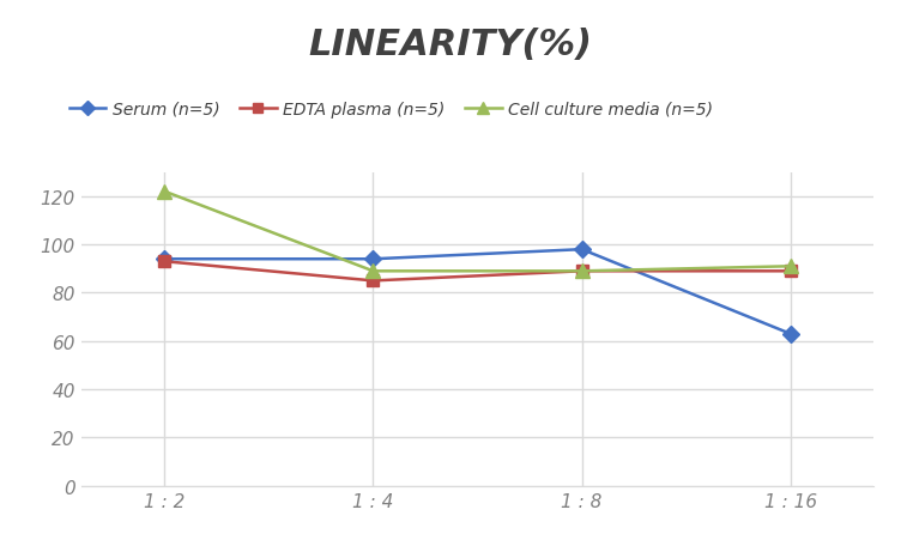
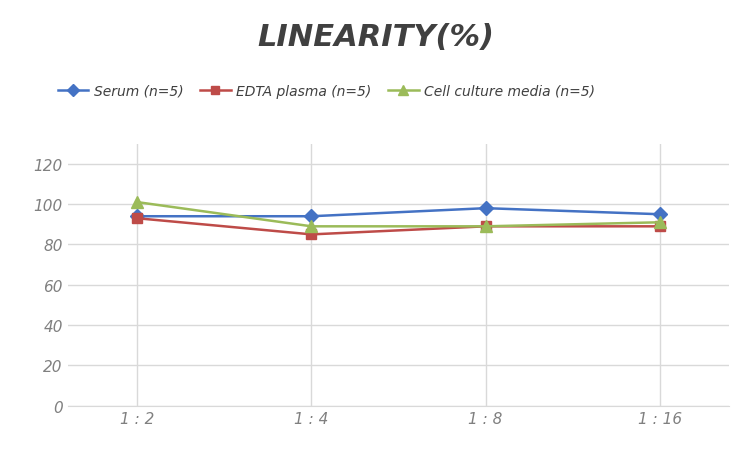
Cell culture media (n=5)/1 : 2: 122 -> 101
Serum (n=5)/1 : 16: 63 -> 95
